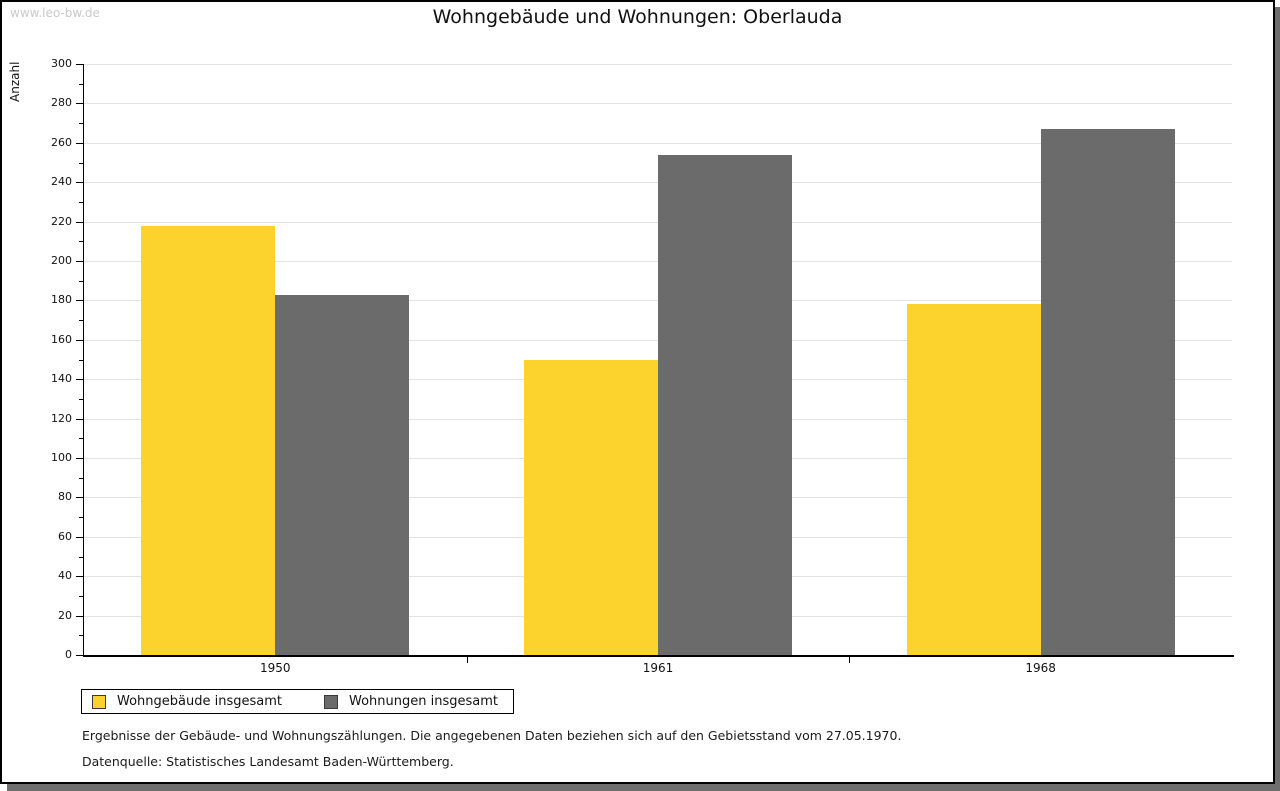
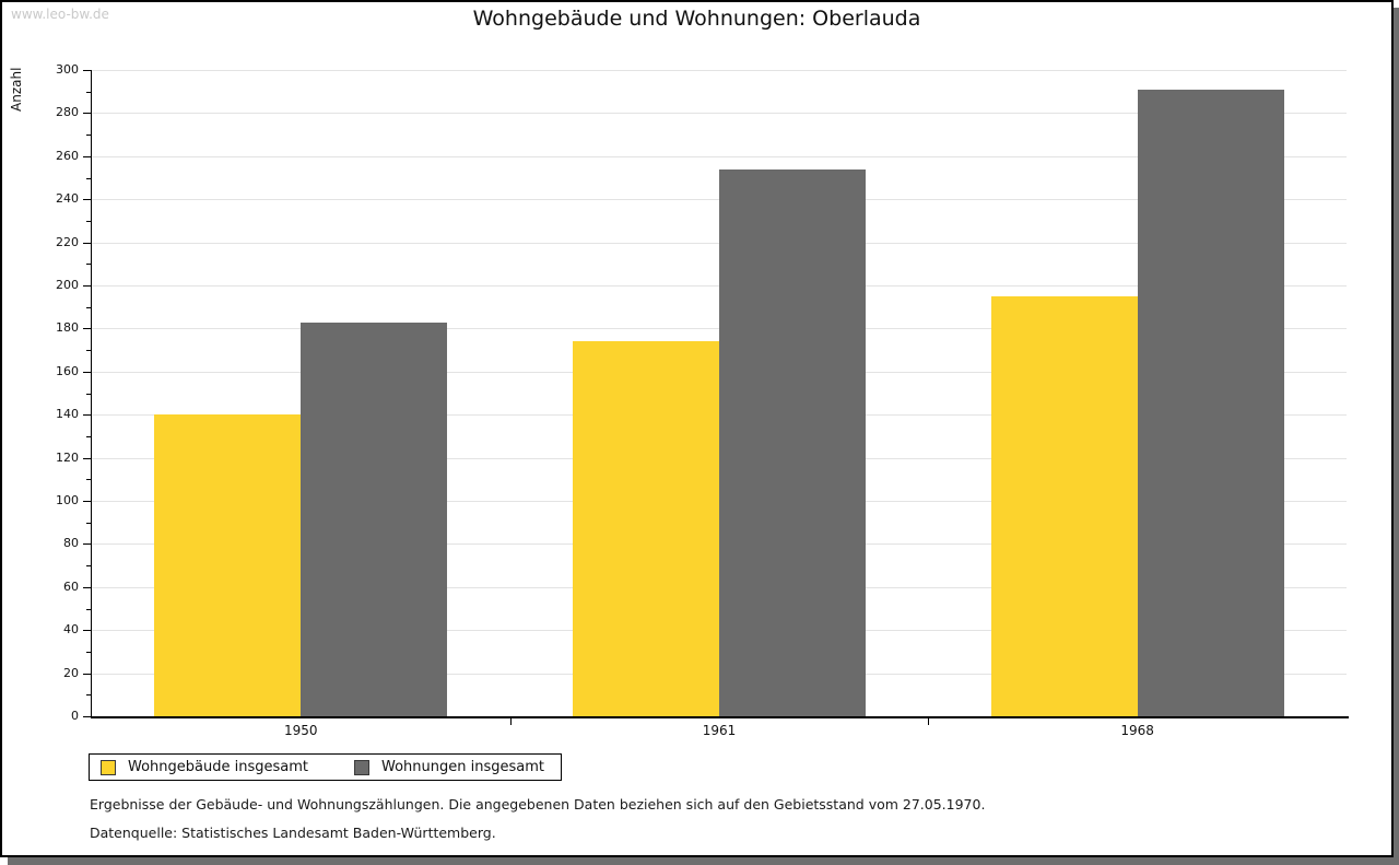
Wohngebäude insgesamt/1950: 218 -> 140
Wohngebäude insgesamt/1961: 150 -> 174
Wohngebäude insgesamt/1968: 178 -> 195
Wohnungen insgesamt/1968: 267 -> 291
